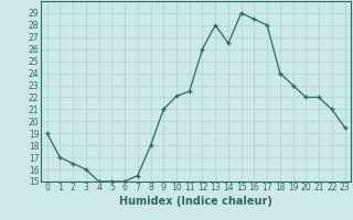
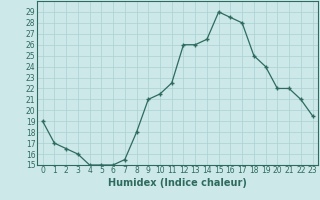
10: 22.1 -> 21.5
13: 28.0 -> 26.0
18: 24.0 -> 25.0
19: 23.0 -> 24.0
